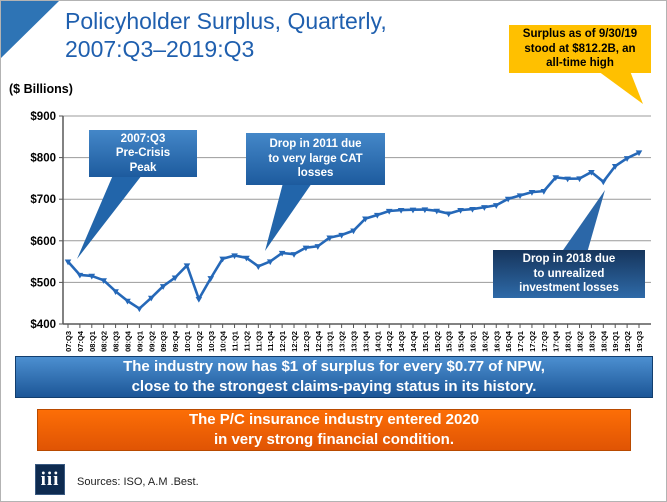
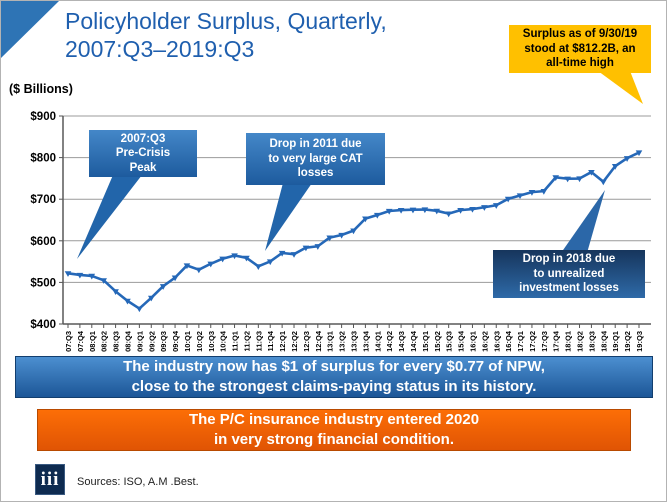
07:Q3: $550 -> $520
10:Q2: $460 -> $530
10:Q3: $510 -> $540
